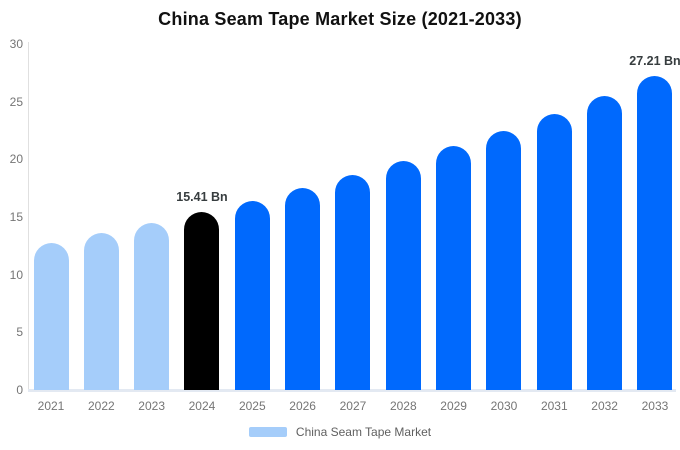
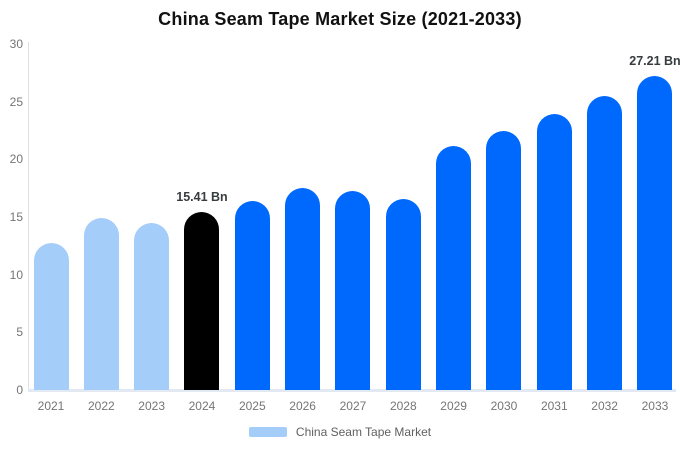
2022: 13.6 -> 14.9
2027: 18.6 -> 17.3
2028: 19.8 -> 16.6
